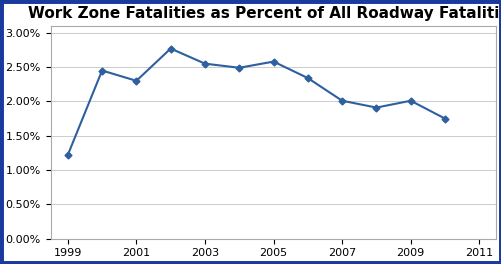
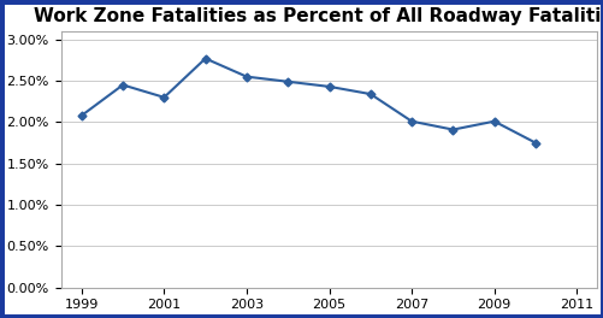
1999: 1.22% -> 2.08%
2005: 2.58% -> 2.43%
